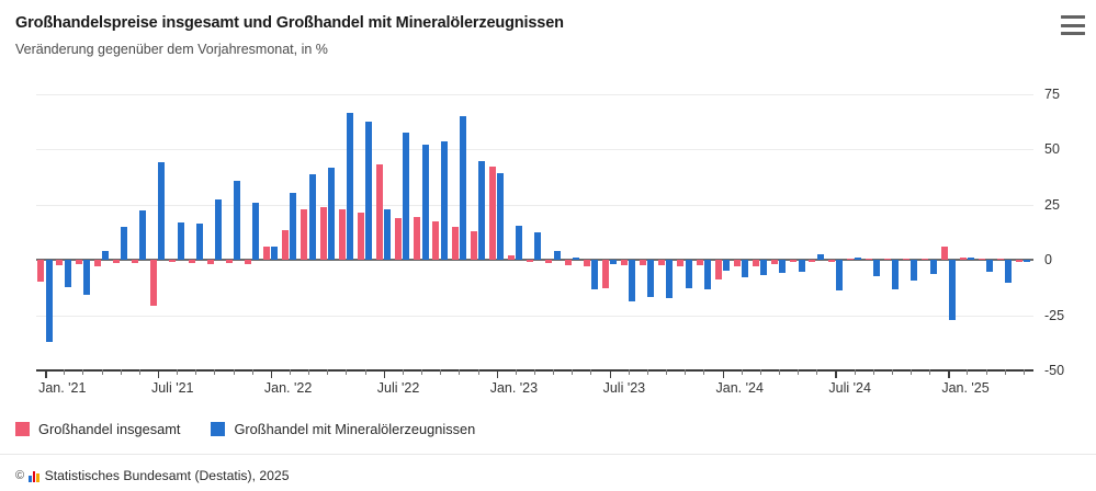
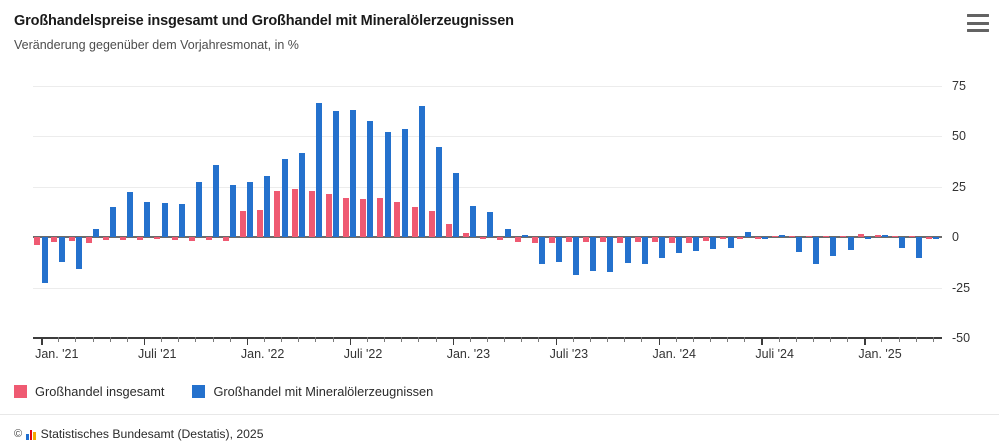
Großhandel insgesamt/Jan. '21: -10 -> -4
Großhandel mit Mineralölerzeugnissen/Jan. '21: -37 -> -23
Großhandel insgesamt/Juli '21: -21 -> -1
Großhandel mit Mineralölerzeugnissen/Juli '21: 44 -> 18
Großhandel insgesamt/Jan. '22: 6 -> 13
Großhandel mit Mineralölerzeugnissen/Jan. '22: 6 -> 27
Großhandel insgesamt/Juli '22: 43 -> 20
Großhandel mit Mineralölerzeugnissen/Juli '22: 23 -> 63
Großhandel insgesamt/Jan. '23: 42 -> 6
Großhandel mit Mineralölerzeugnissen/Jan. '23: 39 -> 32
Großhandel insgesamt/Juli '23: -13 -> -3
Großhandel mit Mineralölerzeugnissen/Juli '23: -2 -> -12
Großhandel insgesamt/Jan. '24: -9 -> -2
Großhandel mit Mineralölerzeugnissen/Jan. '24: -5 -> -10
Großhandel mit Mineralölerzeugnissen/Juli '24: -14 -> -1
Großhandel insgesamt/Jan. '25: 6 -> 1
Großhandel mit Mineralölerzeugnissen/Jan. '25: -27 -> -1
